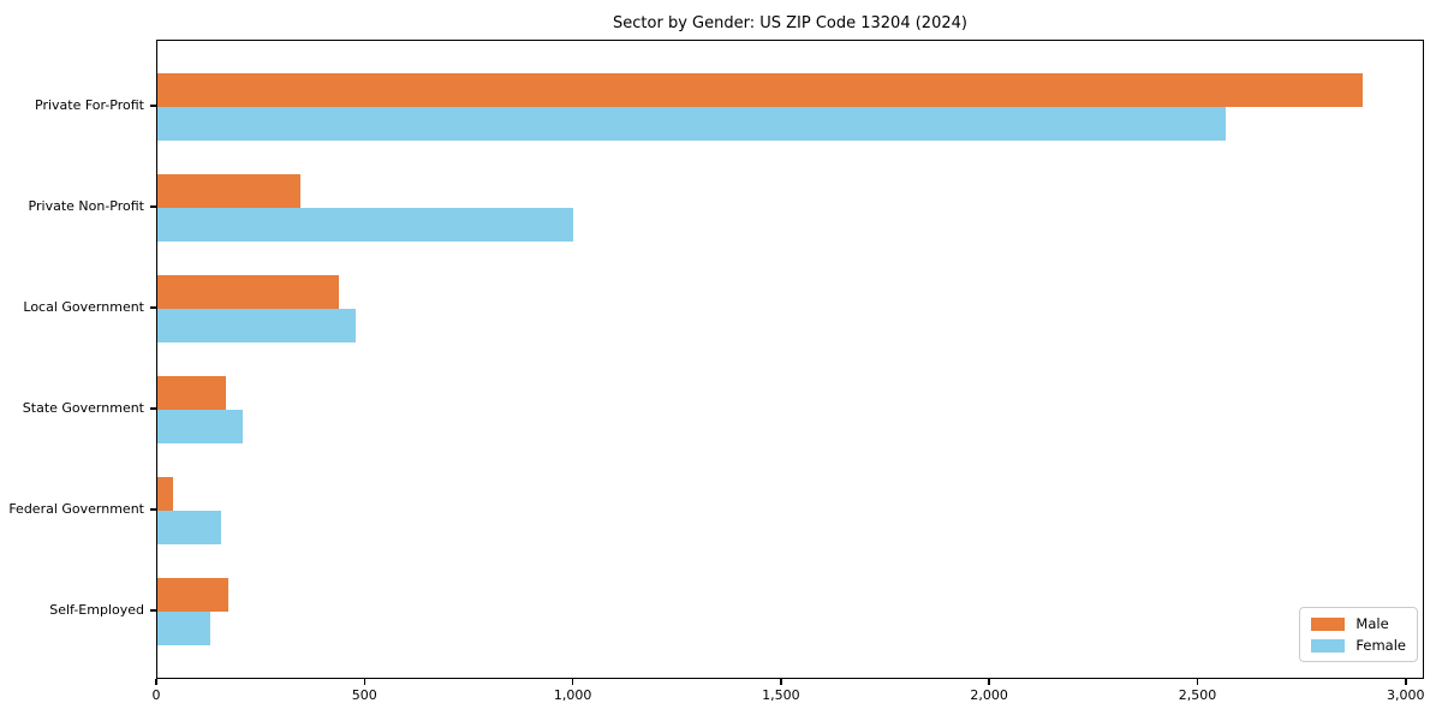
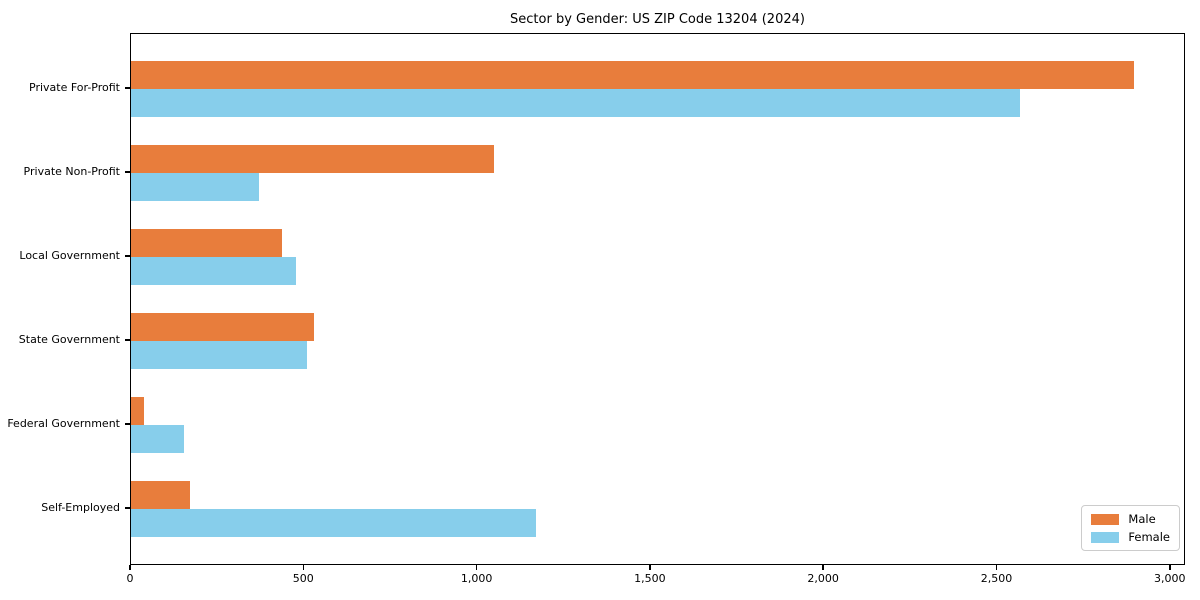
Male/Private Non-Profit: 340 -> 1050
Female/Private Non-Profit: 1000 -> 370
Male/State Government: 160 -> 530
Female/State Government: 210 -> 510
Female/Self-Employed: 130 -> 1170
